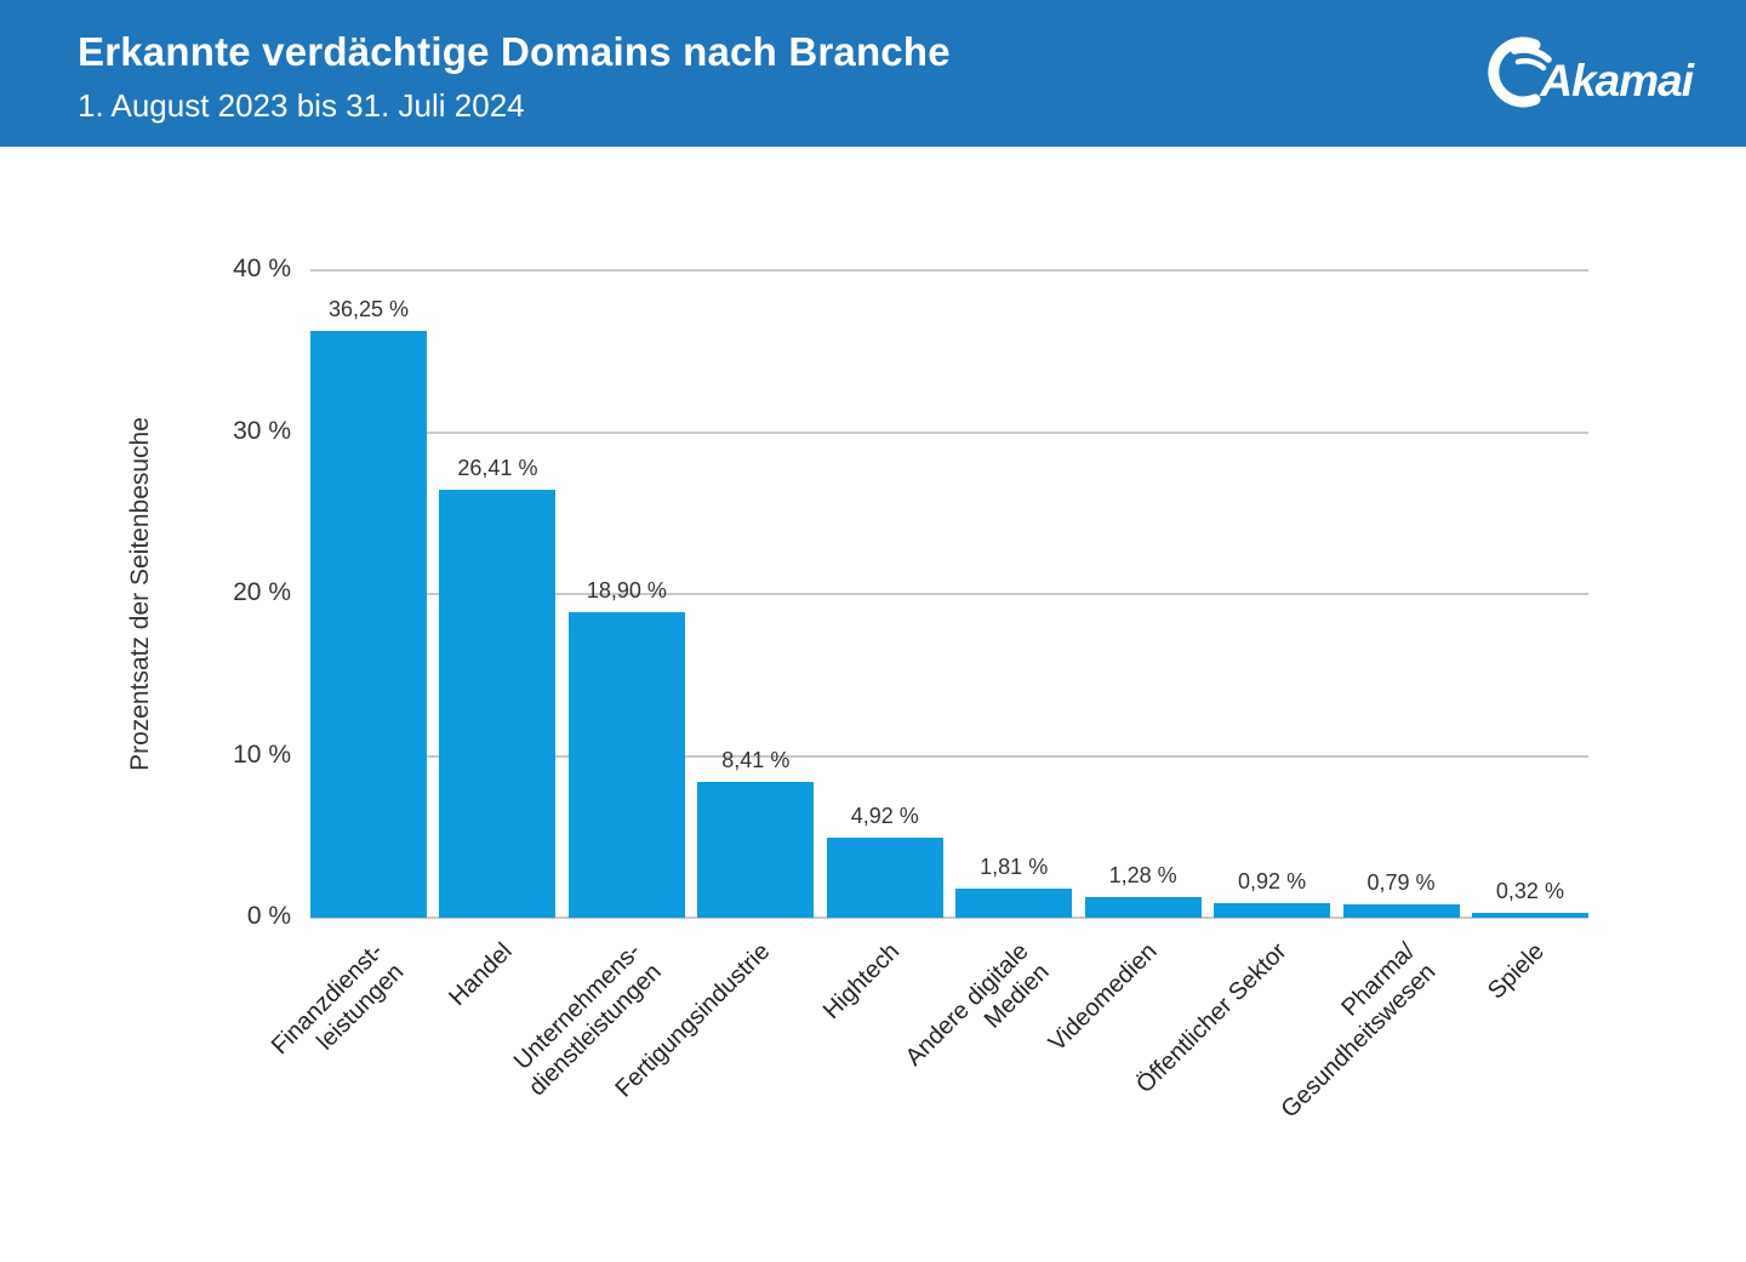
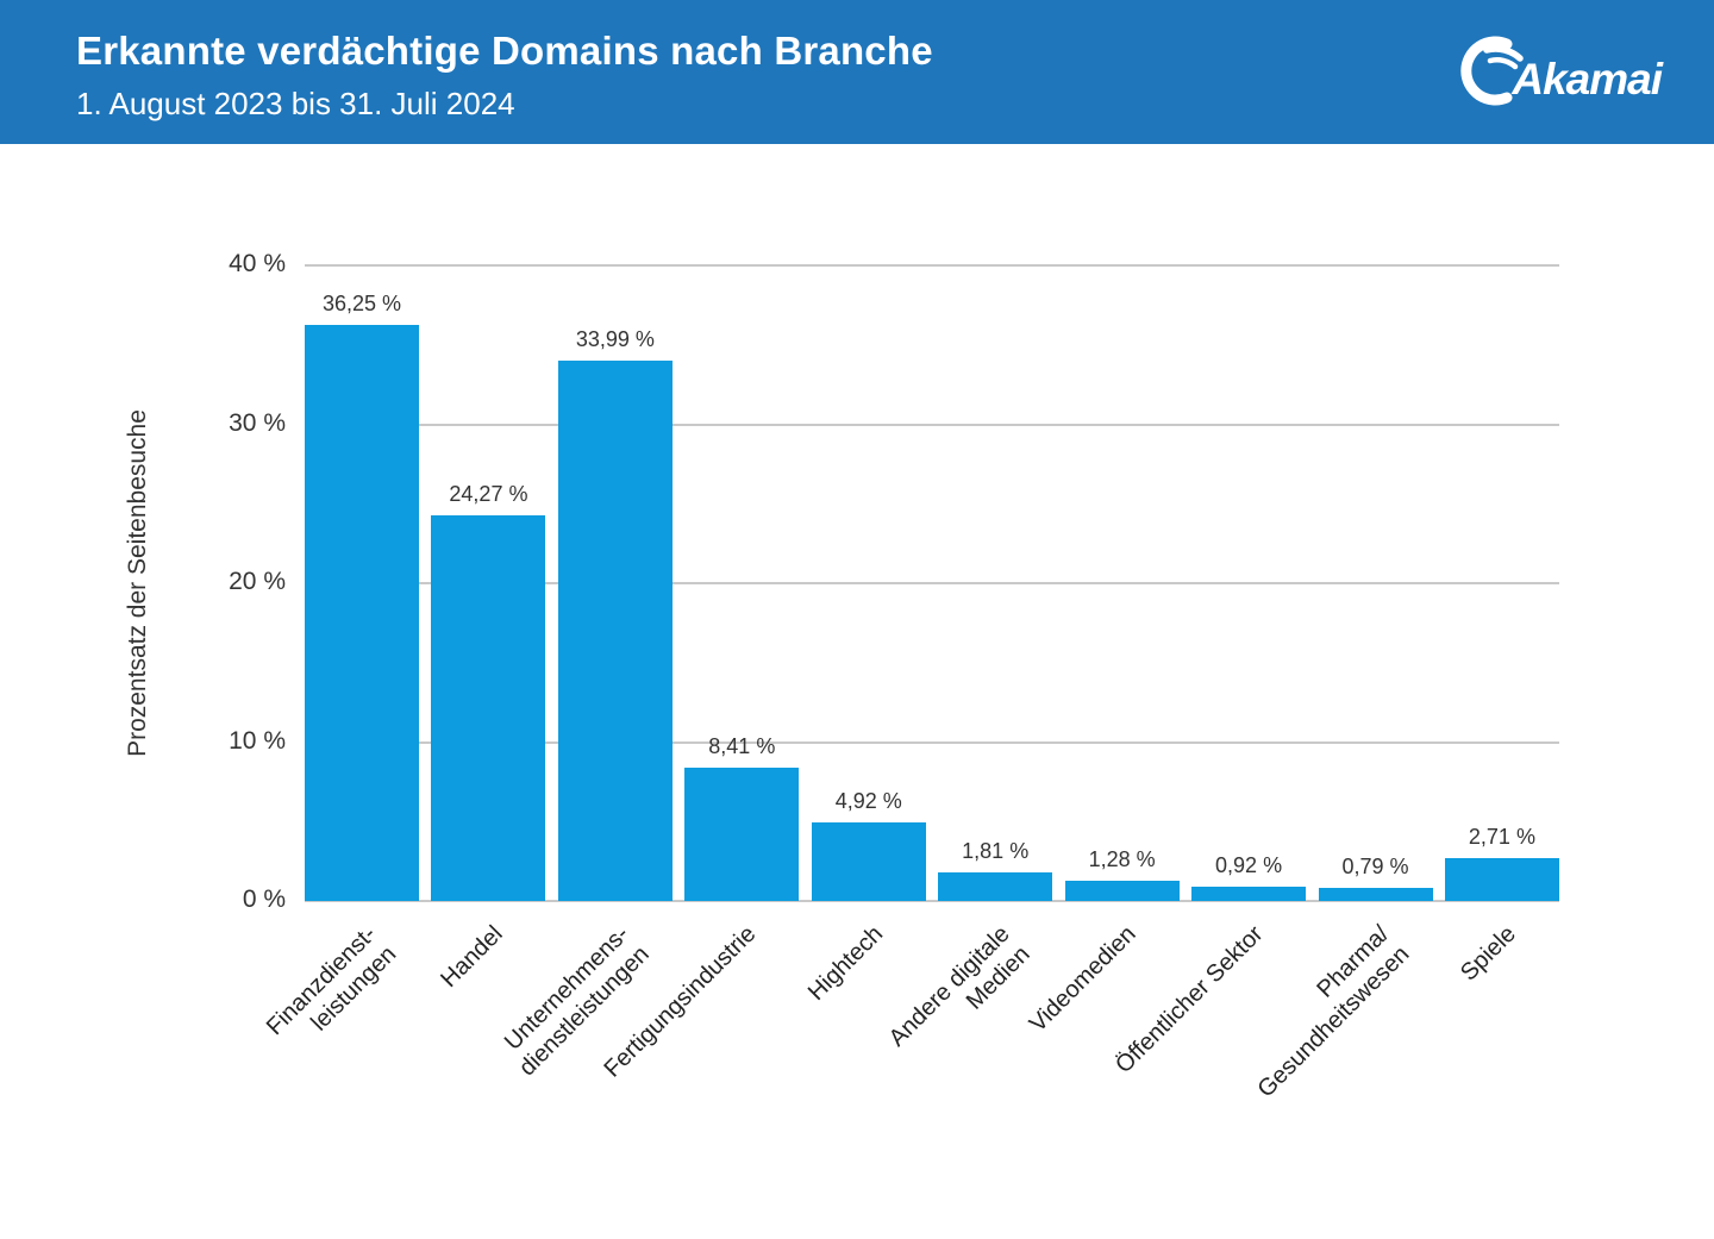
Handel: 26,41 -> 24,27
Unternehmens- dienstleistungen: 18,90 -> 33,99
Spiele: 0,32 -> 2,71
